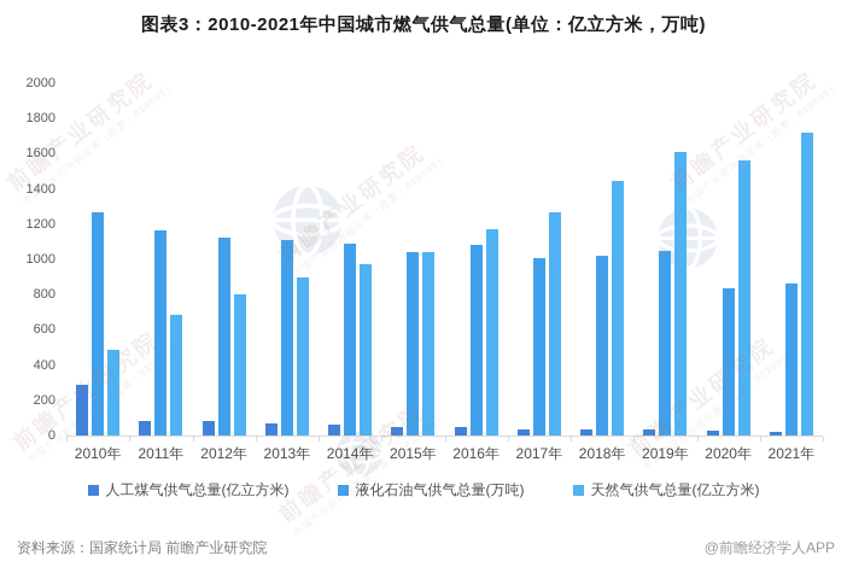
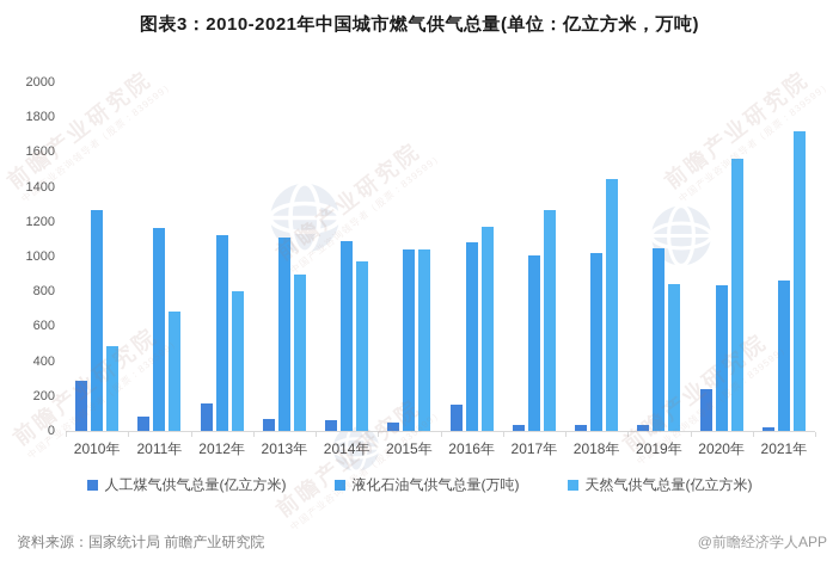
人工煤气供气总量(亿立方米)/2012年: 80 -> 160
人工煤气供气总量(亿立方米)/2016年: 40 -> 150
天然气供气总量(亿立方米)/2019年: 1610 -> 840
人工煤气供气总量(亿立方米)/2020年: 30 -> 240
